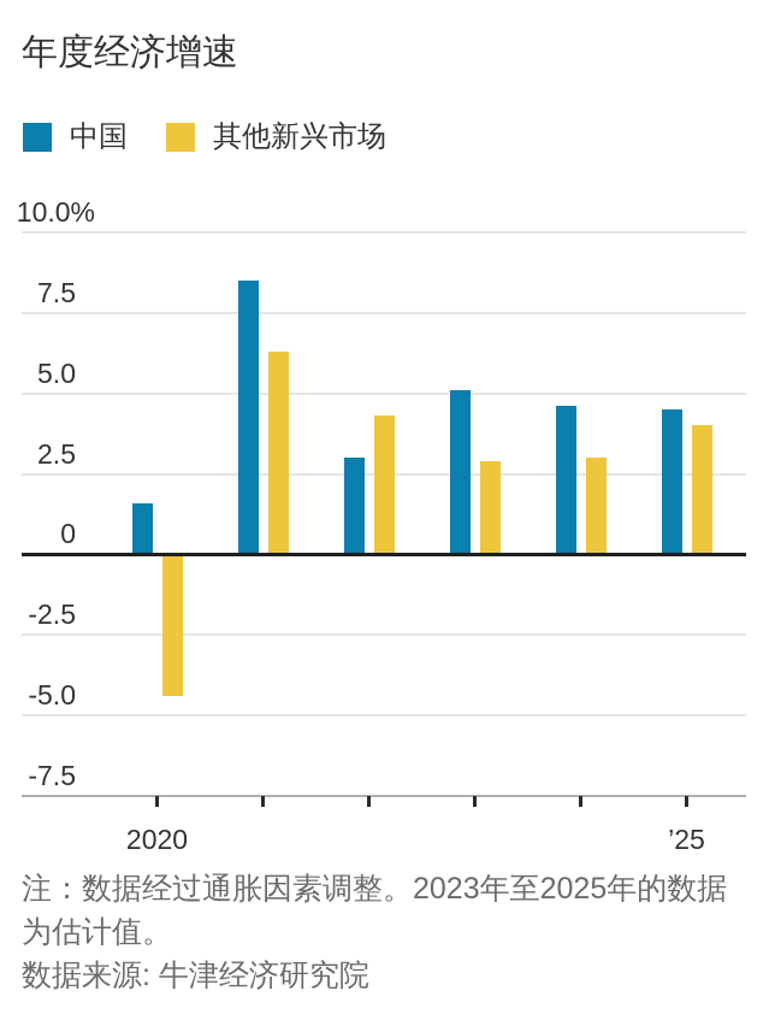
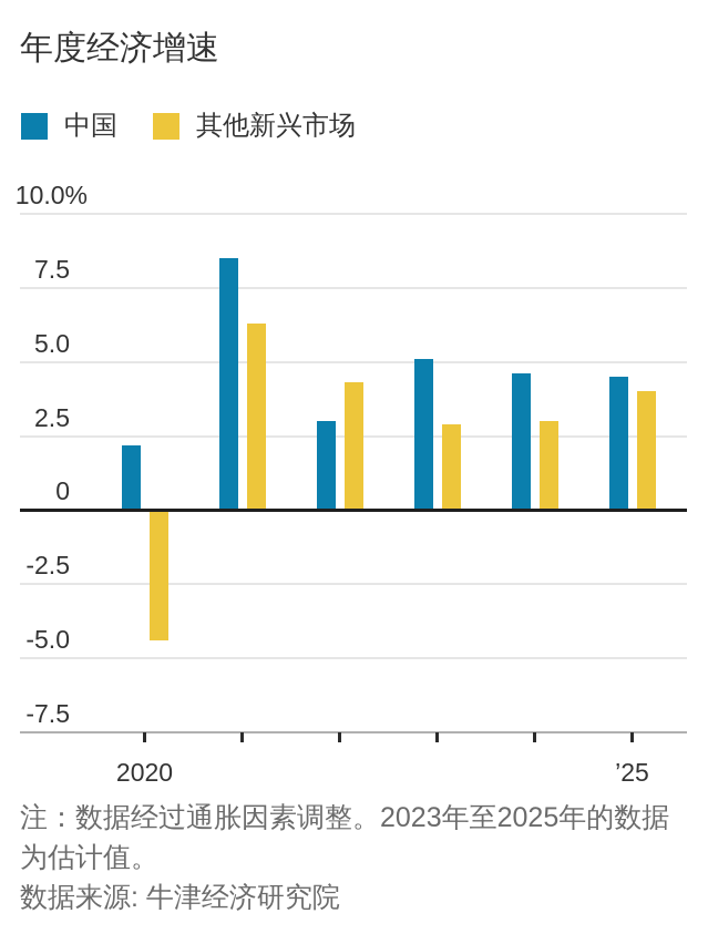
中国/2020: 1.6 -> 2.2
